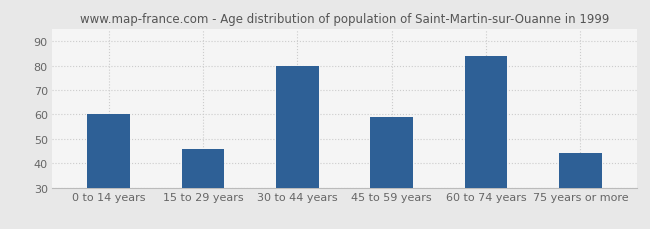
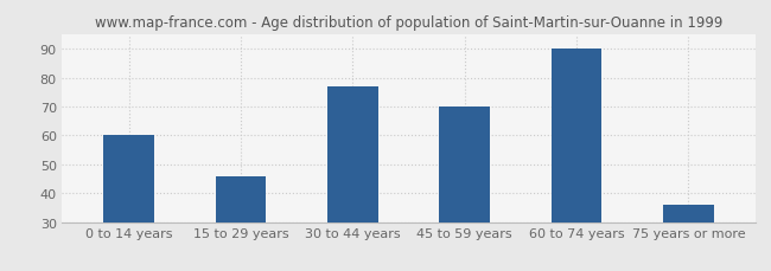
30 to 44 years: 80 -> 77
45 to 59 years: 59 -> 70
60 to 74 years: 84 -> 90
75 years or more: 44 -> 36
